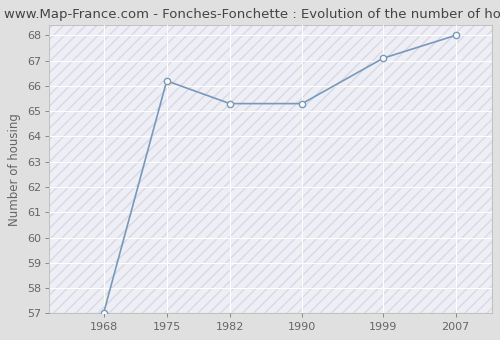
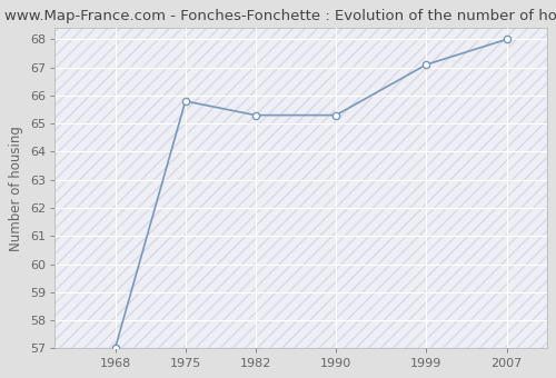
1975: 66.2 -> 65.8
